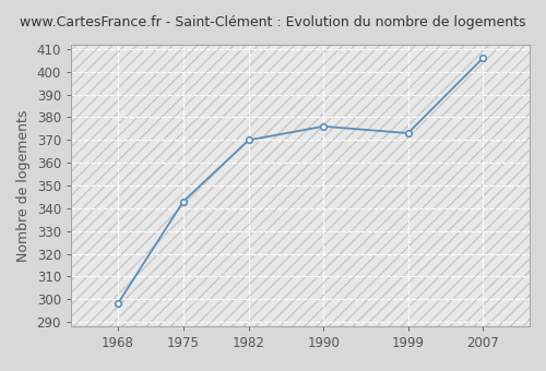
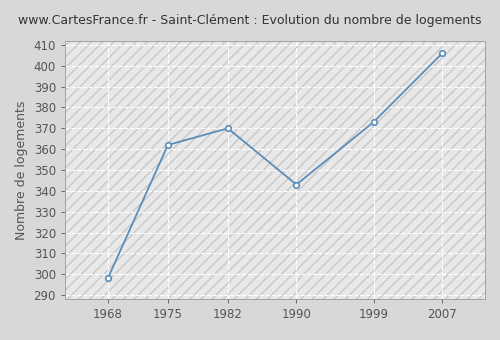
1975: 343 -> 362
1990: 376 -> 343
